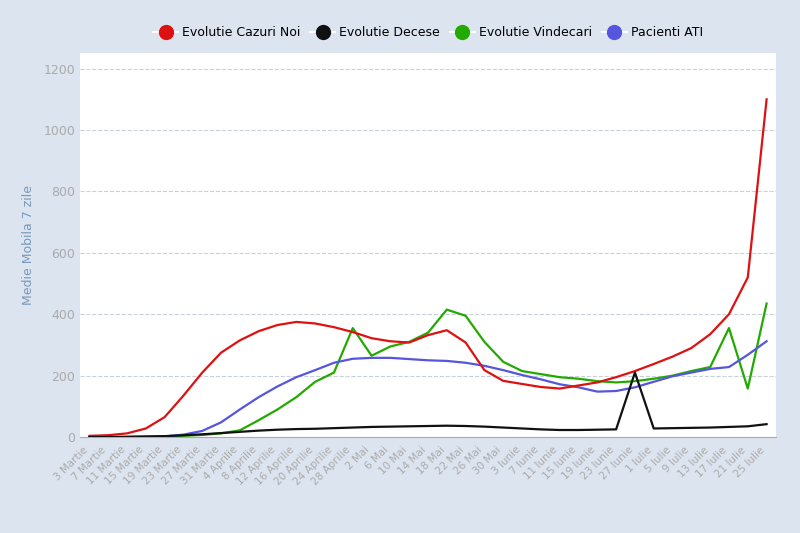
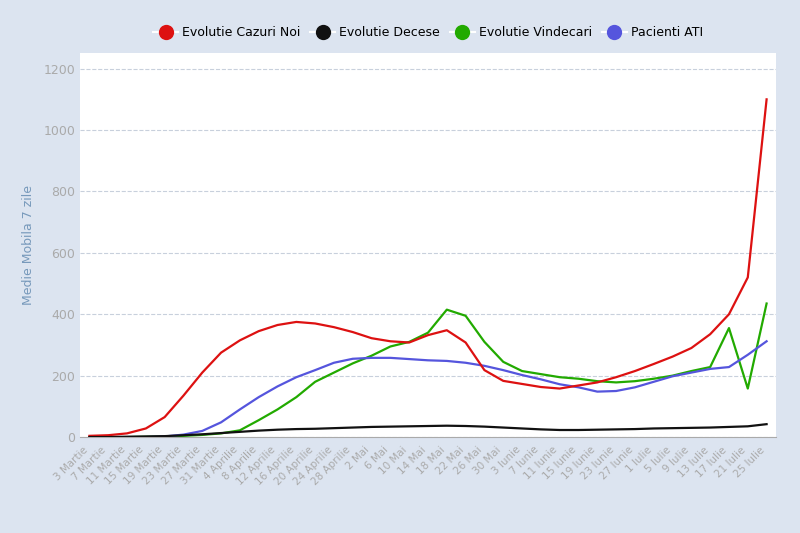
Evolutie Vindecari/28 Aprilie: 355 -> 240
Evolutie Decese/27 Iunie: 210 -> 26
